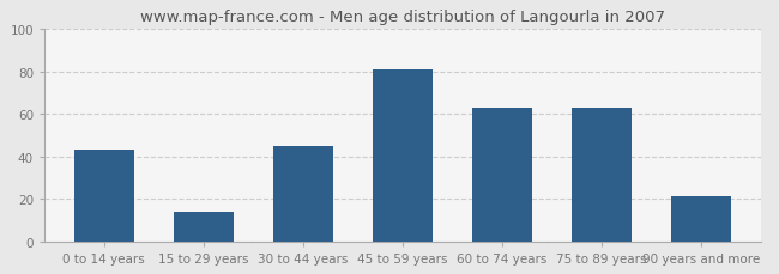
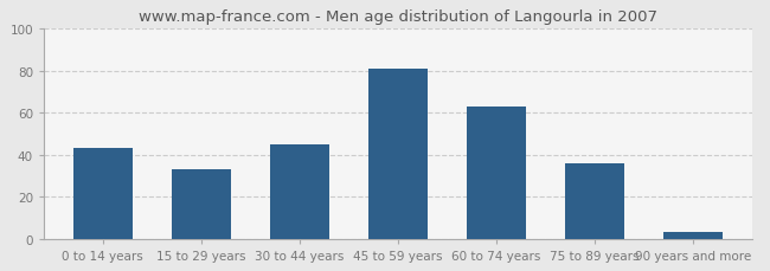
15 to 29 years: 14 -> 33
75 to 89 years: 63 -> 36
90 years and more: 21 -> 3
